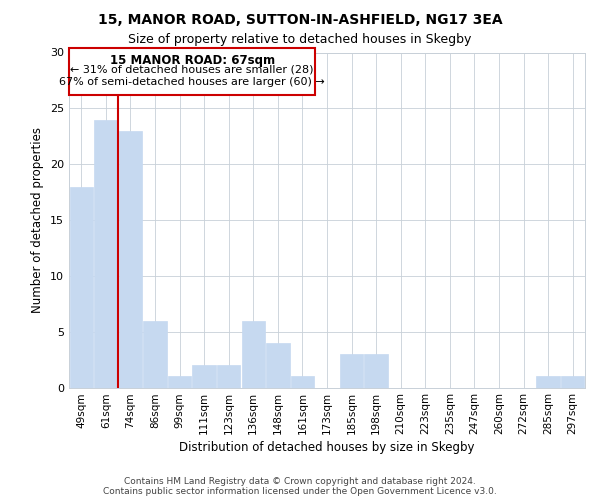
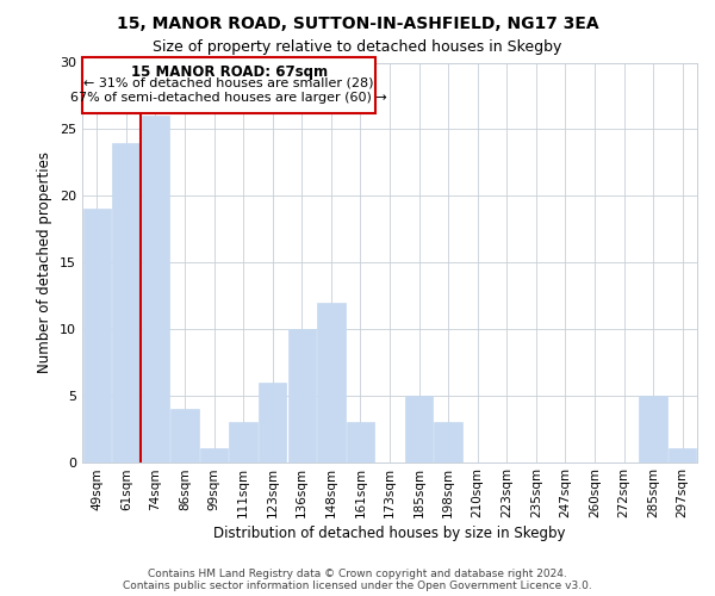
49sqm: 18 -> 19
74sqm: 23 -> 26
86sqm: 6 -> 4
111sqm: 2 -> 3
123sqm: 2 -> 6
136sqm: 6 -> 10
148sqm: 4 -> 12
161sqm: 1 -> 3
185sqm: 3 -> 5
285sqm: 1 -> 5
